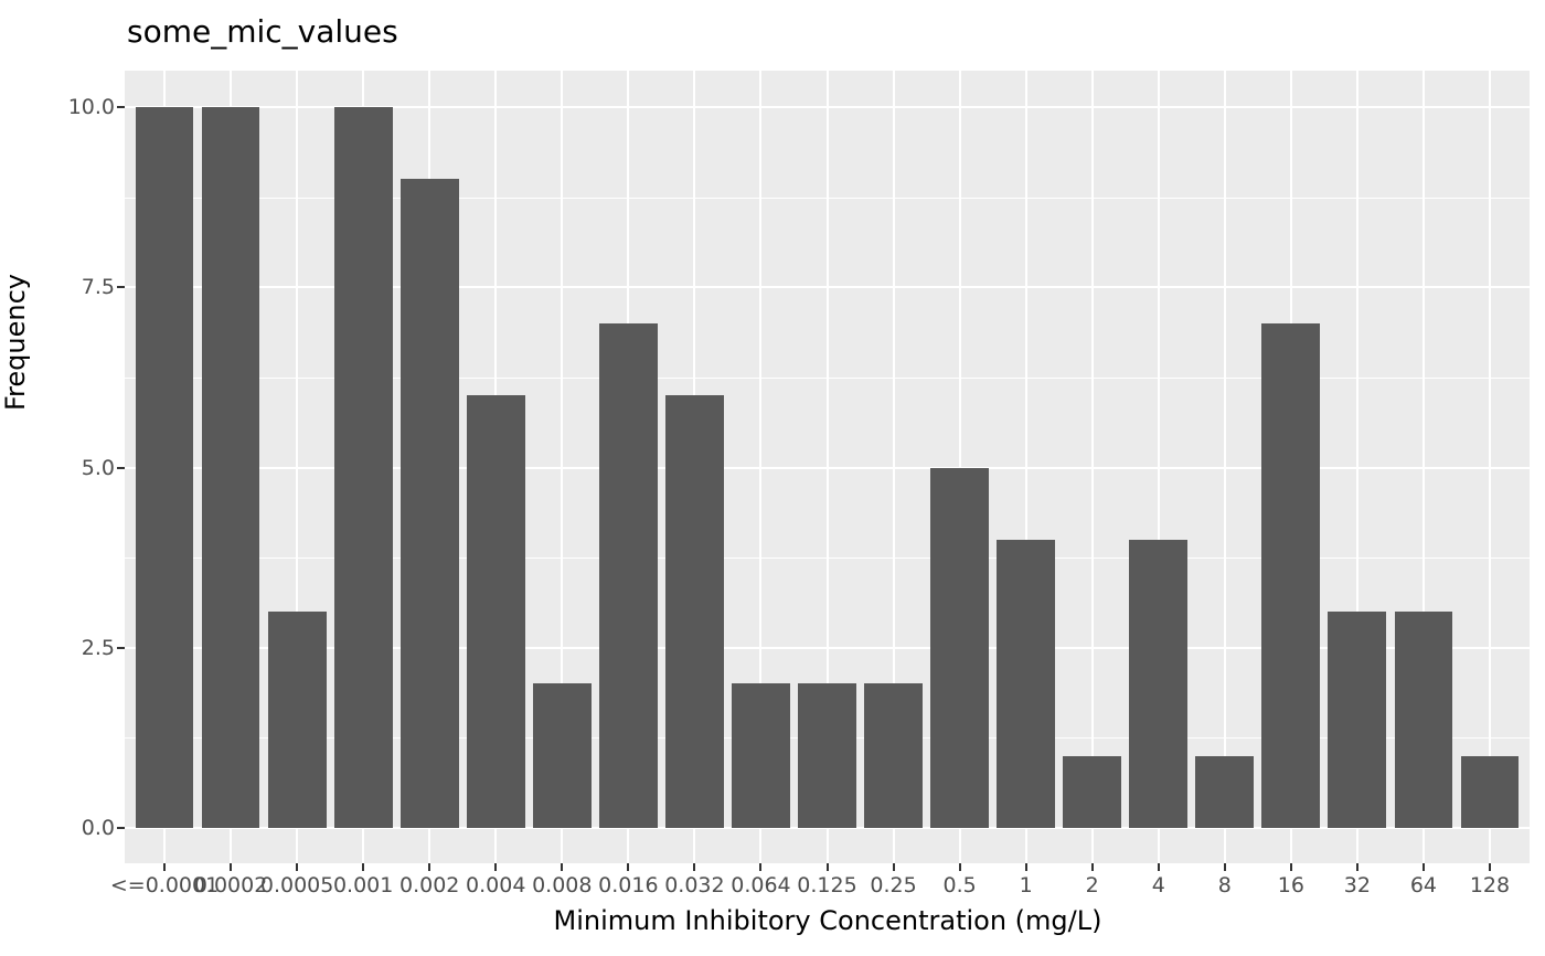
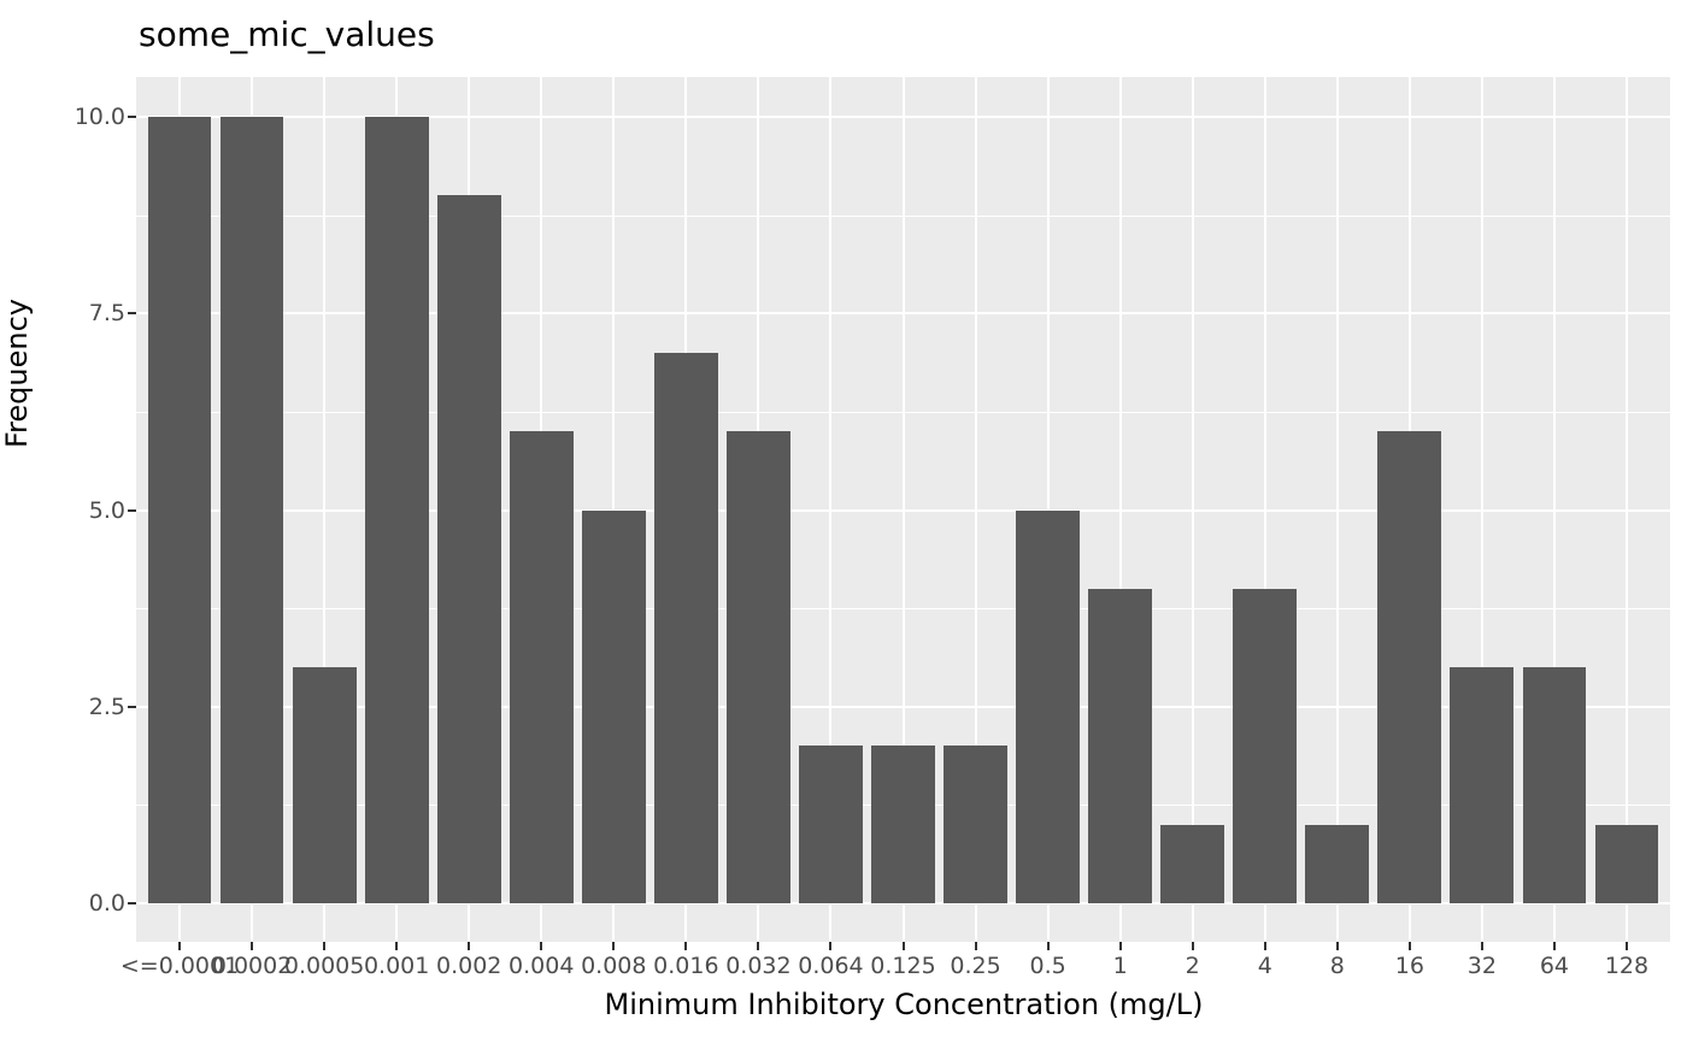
0.008: 2 -> 5
16: 7 -> 6
